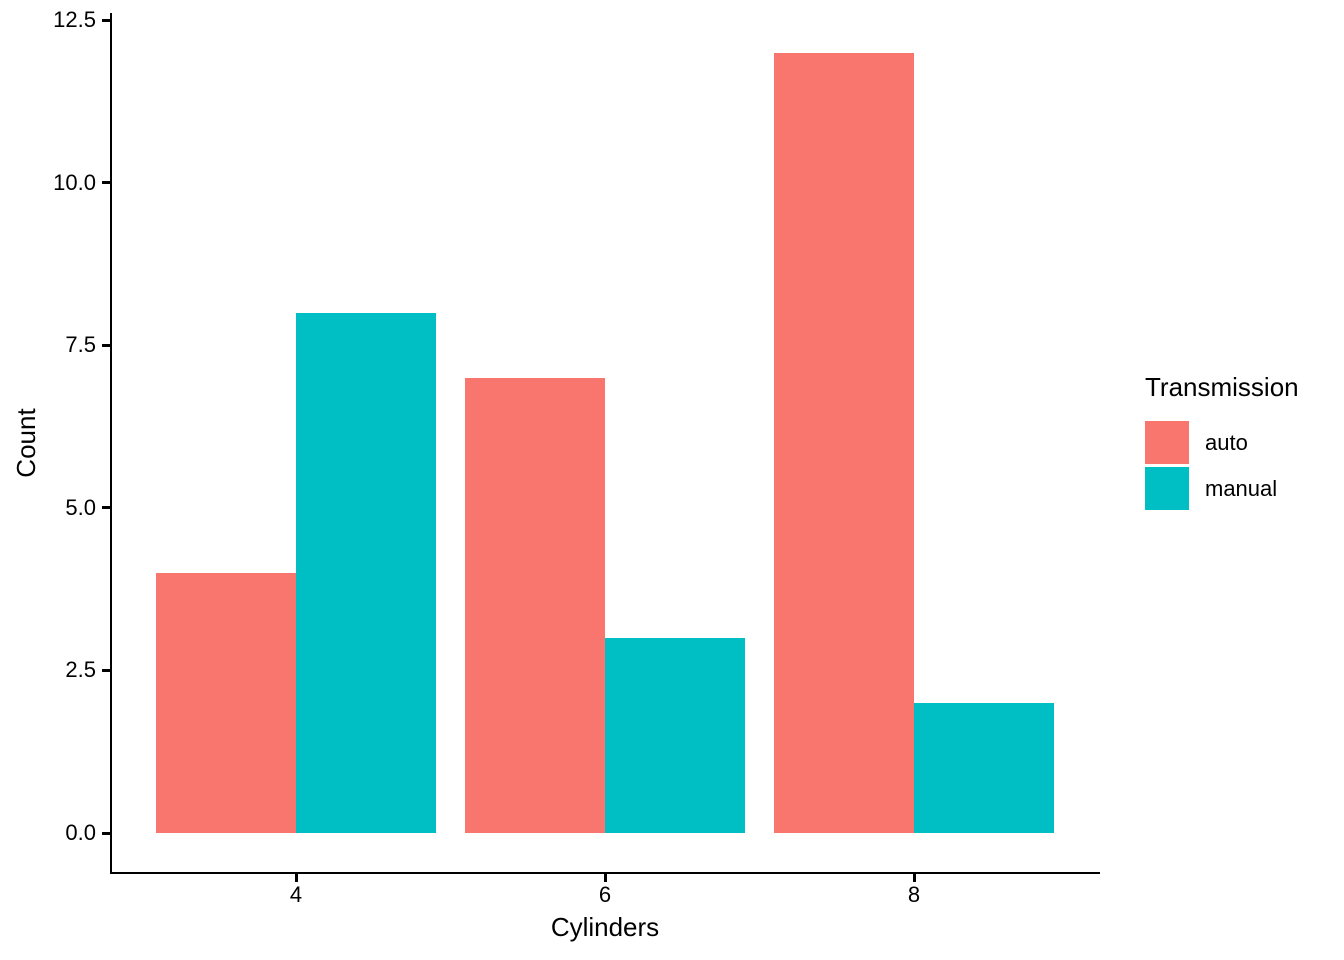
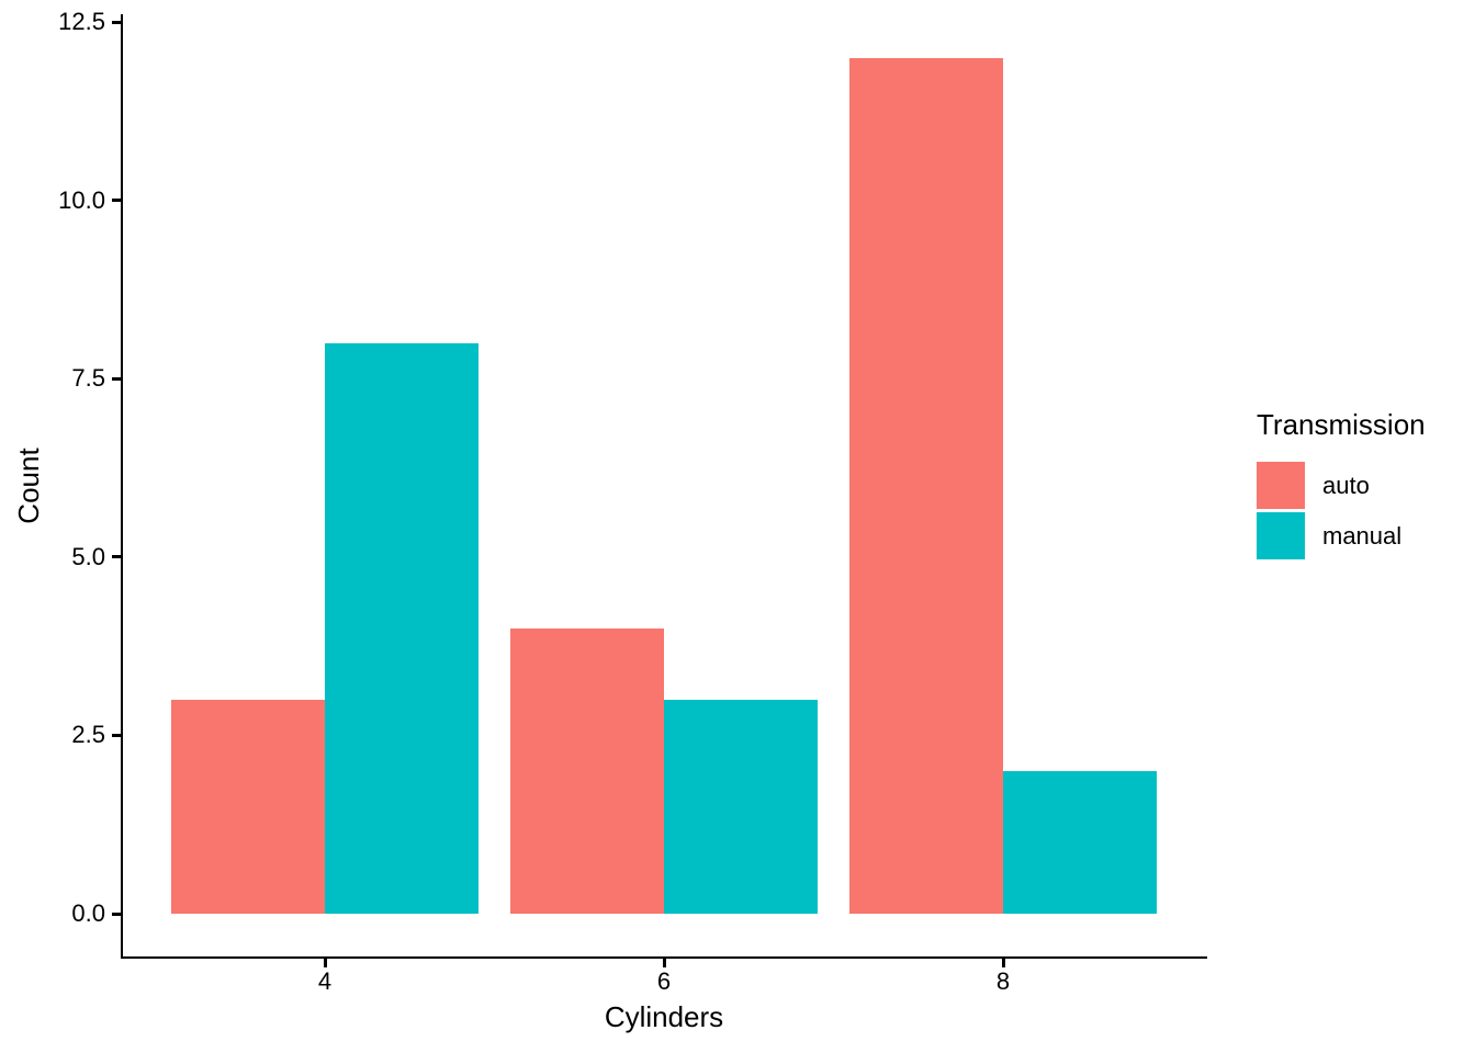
auto/4: 4 -> 3
auto/6: 7 -> 4
